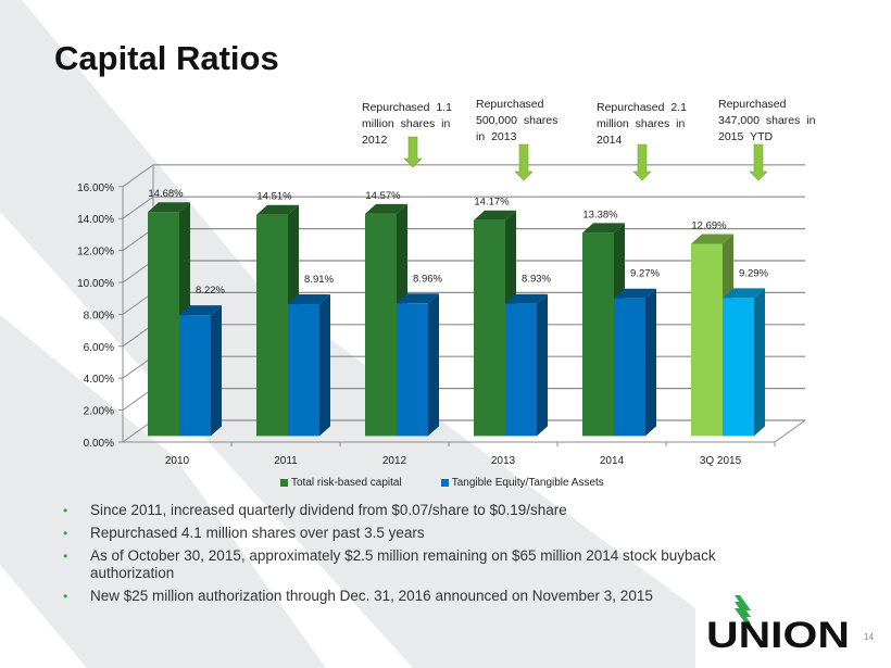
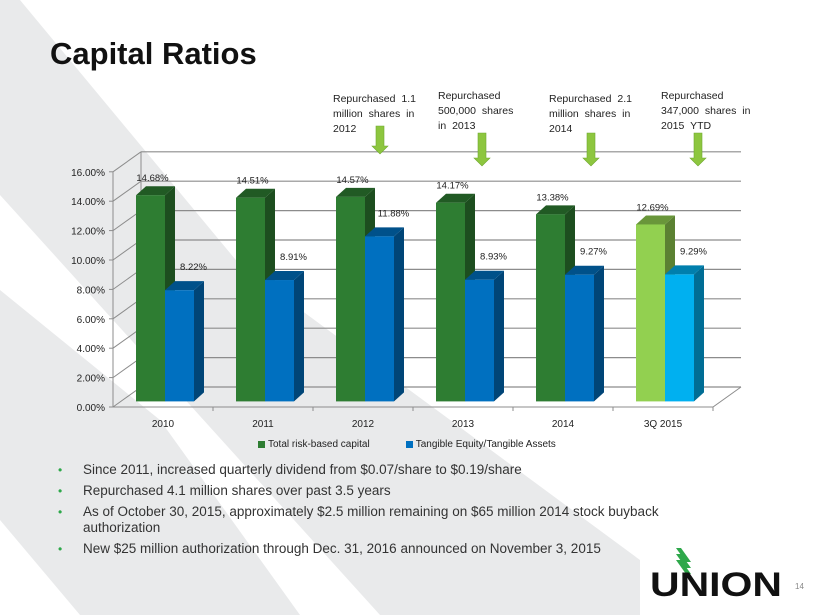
Tangible Equity/Tangible Assets/2012: 8.96% -> 11.88%
